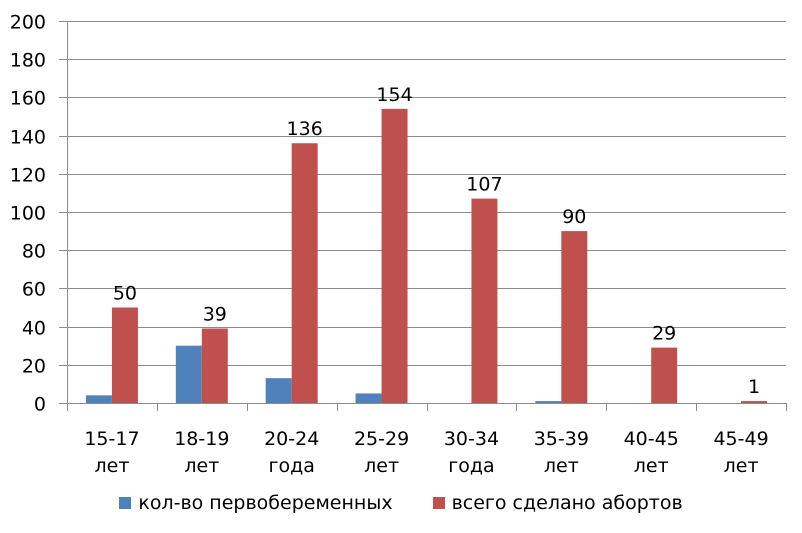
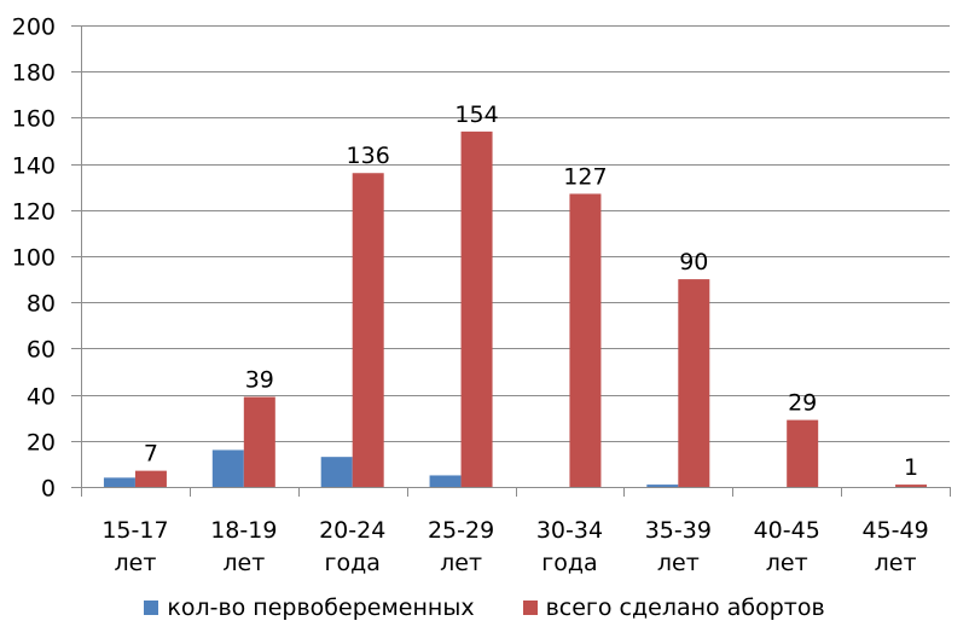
всего сделано абортов/15-17 лет: 50 -> 7
кол-во первобеременных/18-19 лет: 30 -> 16
всего сделано абортов/30-34 года: 107 -> 127
